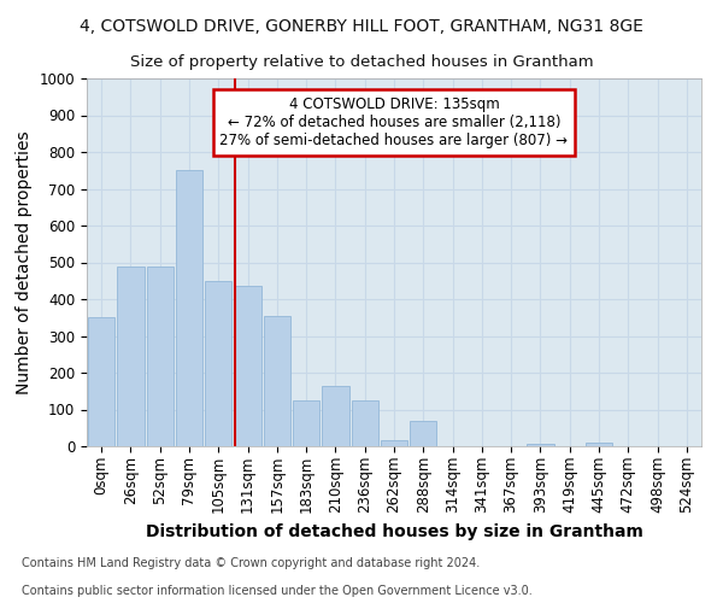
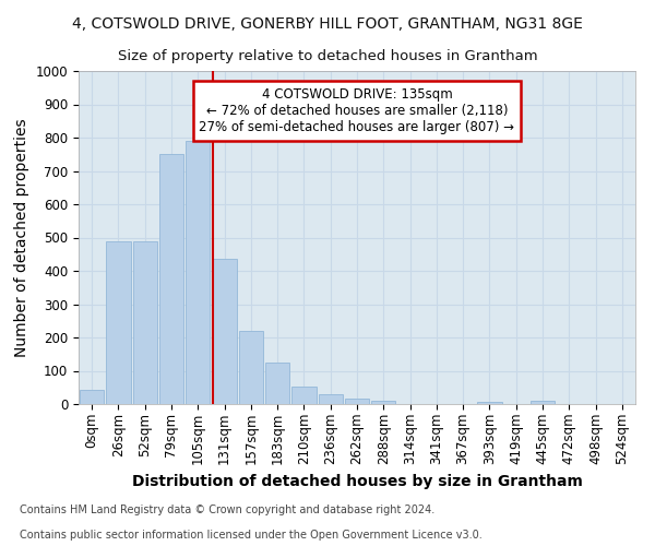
0sqm: 350 -> 42
105sqm: 450 -> 790
157sqm: 355 -> 220
210sqm: 165 -> 52
236sqm: 125 -> 28
288sqm: 70 -> 10
